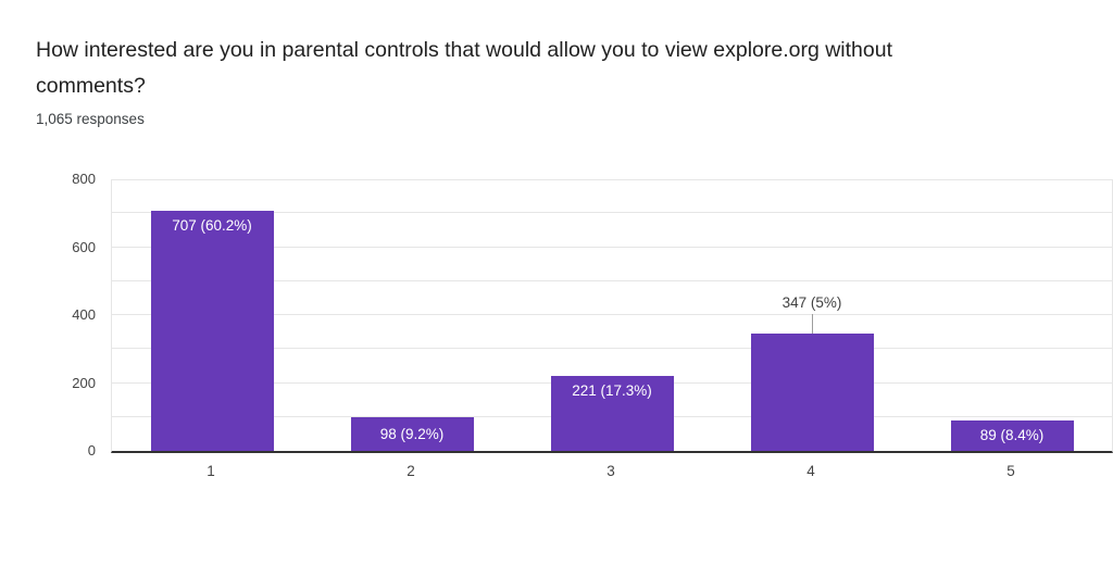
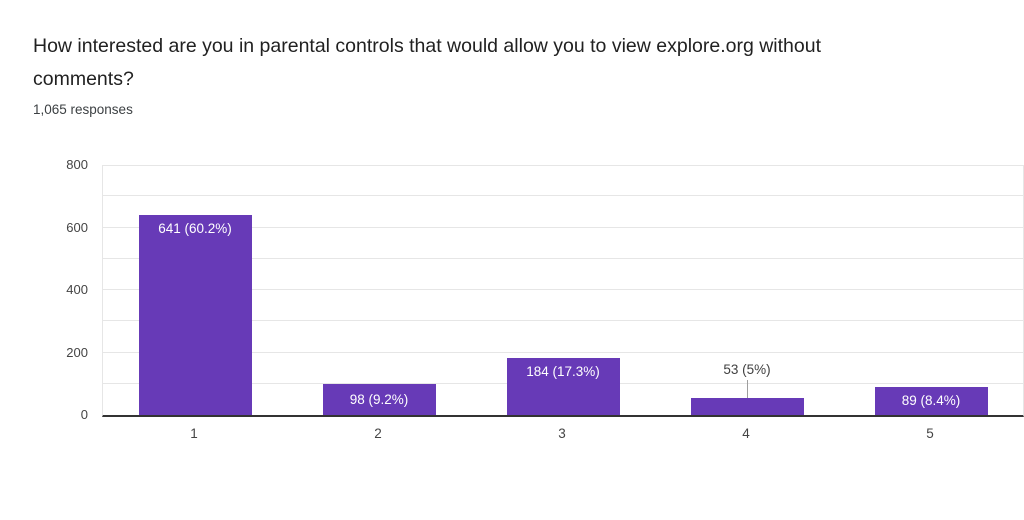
1: 707 -> 641
3: 221 -> 184
4: 347 -> 53
